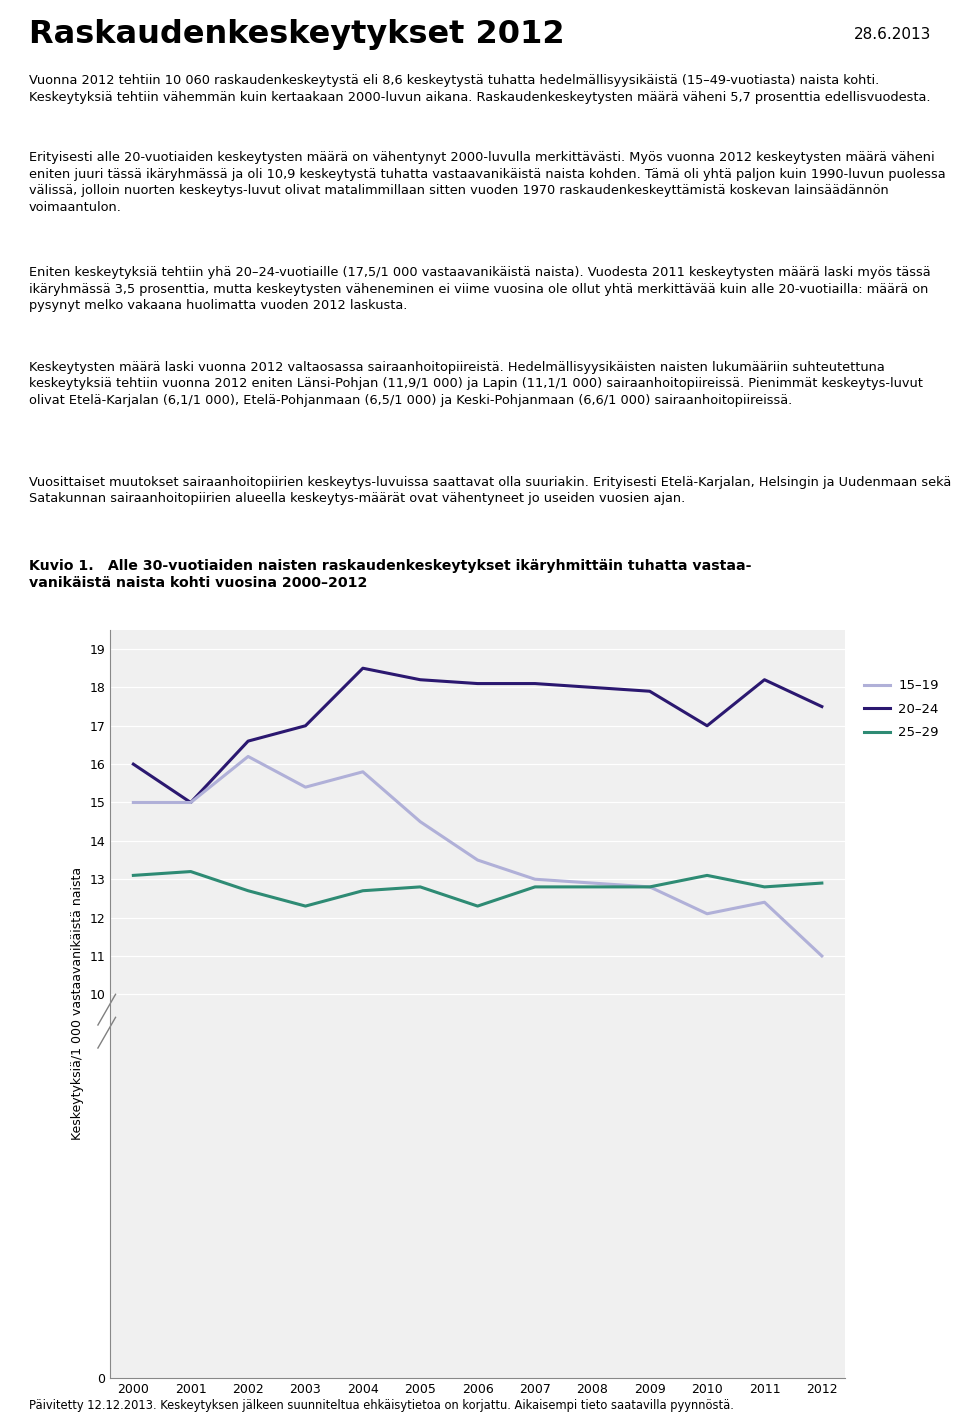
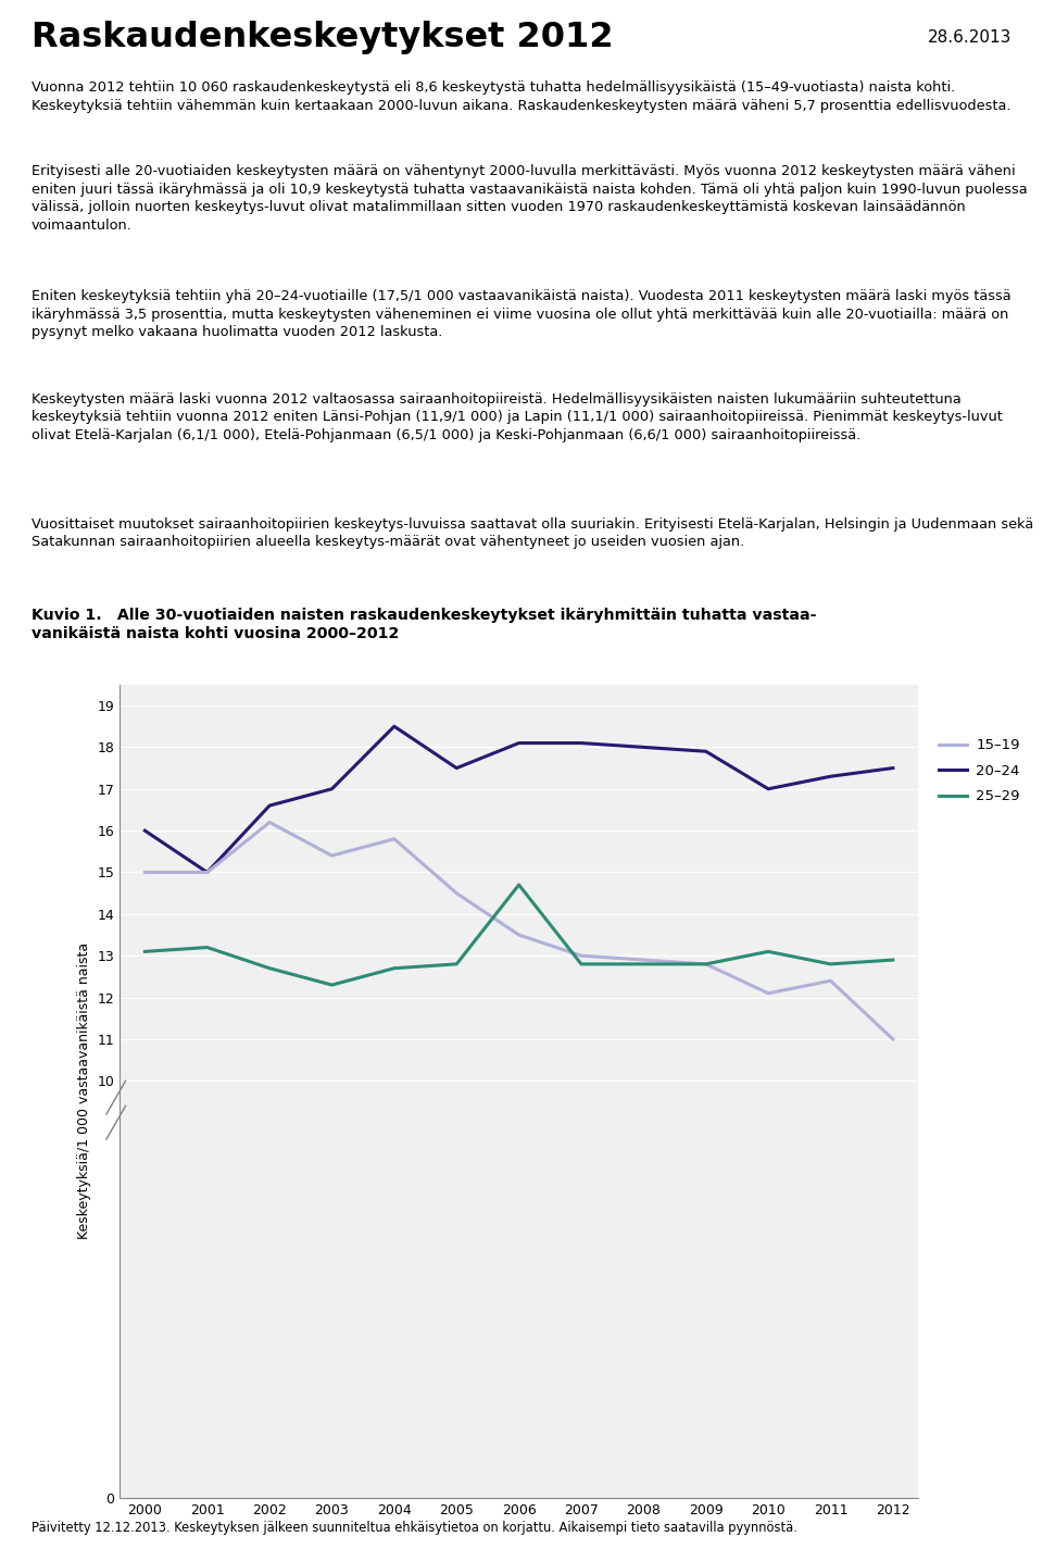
20–24/2005: 18.2 -> 17.5
25–29/2006: 12.3 -> 14.7
20–24/2011: 18.2 -> 17.3
